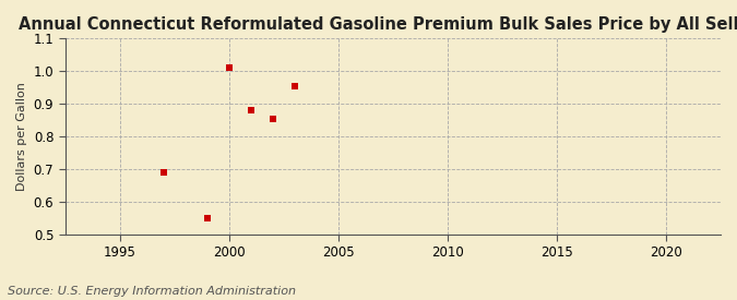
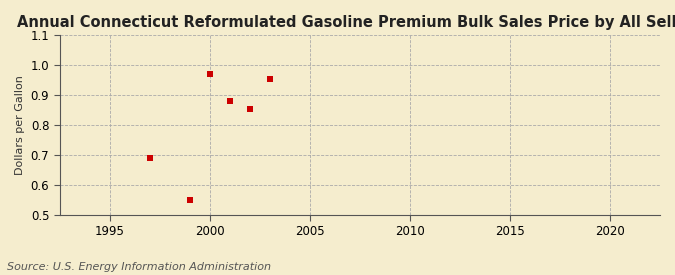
2000: 1.010 -> 0.970
